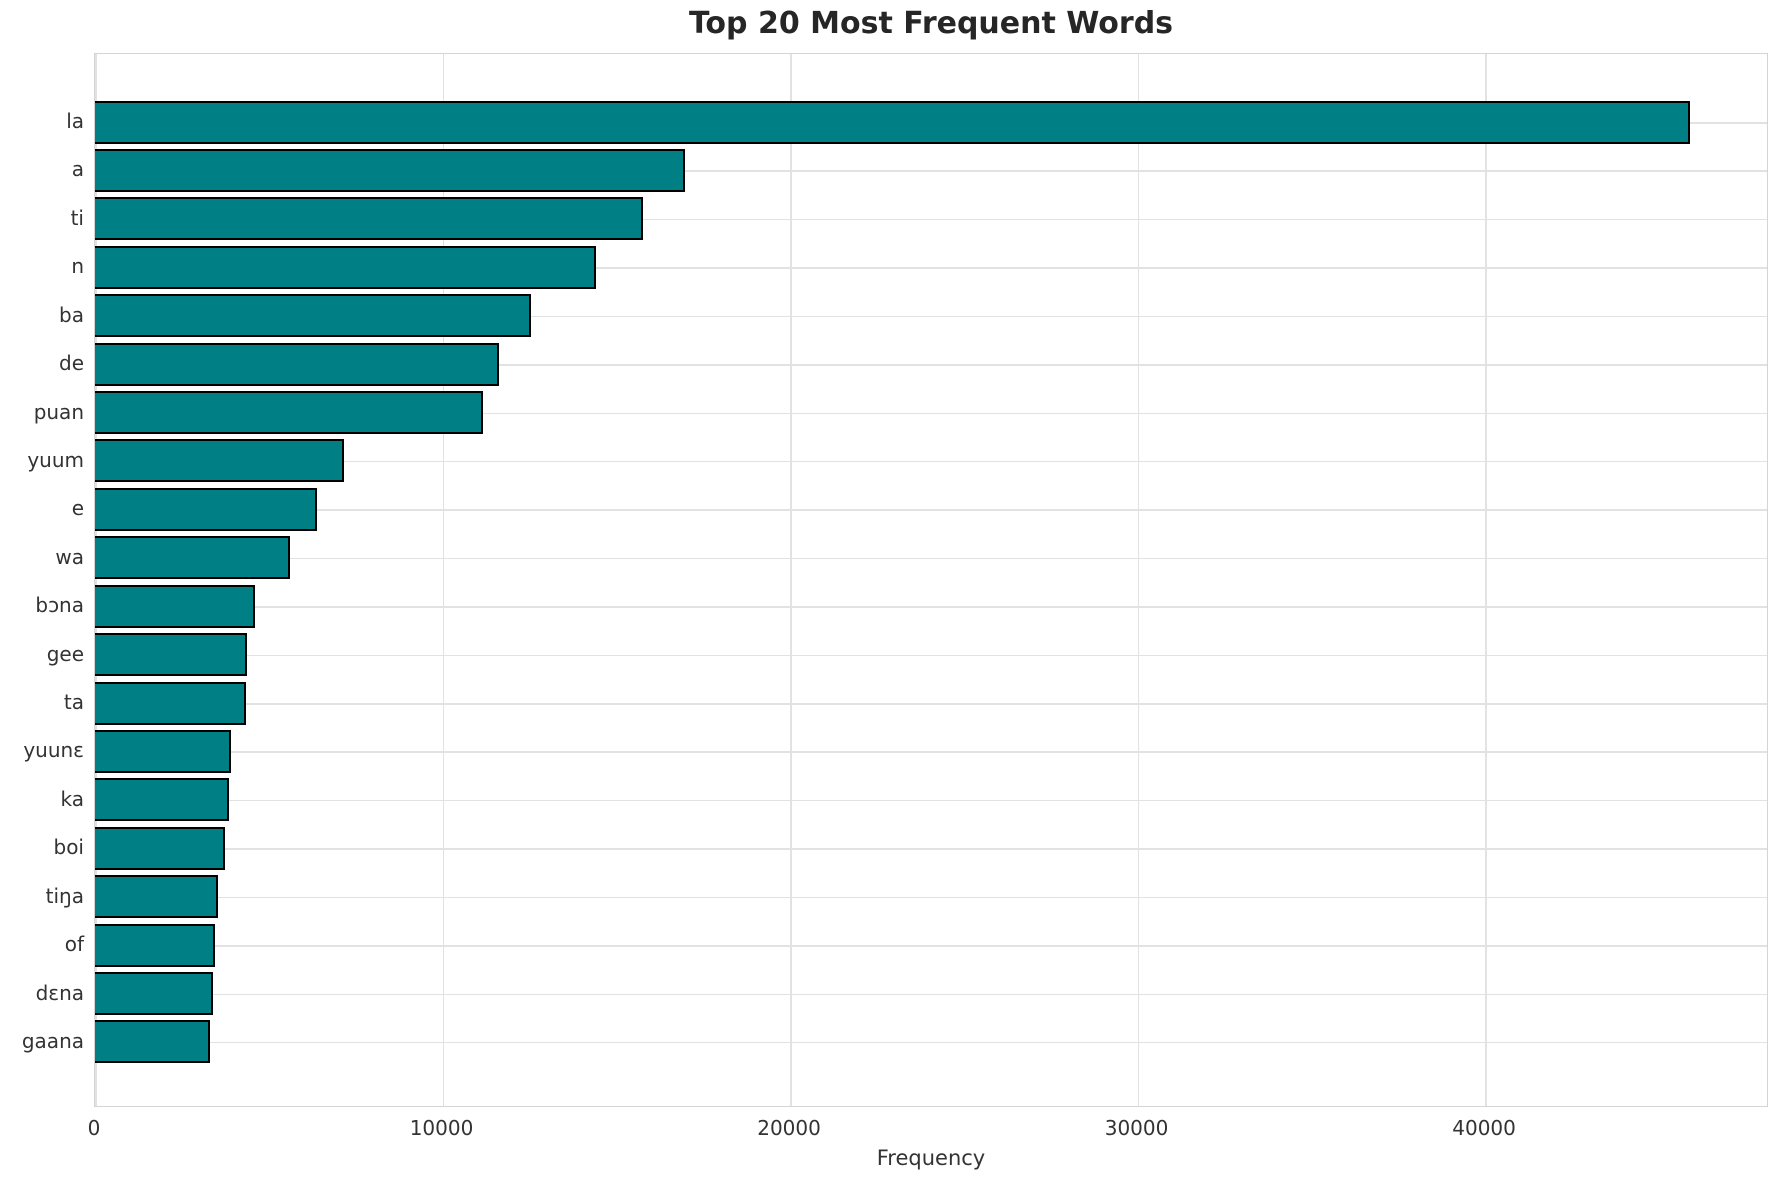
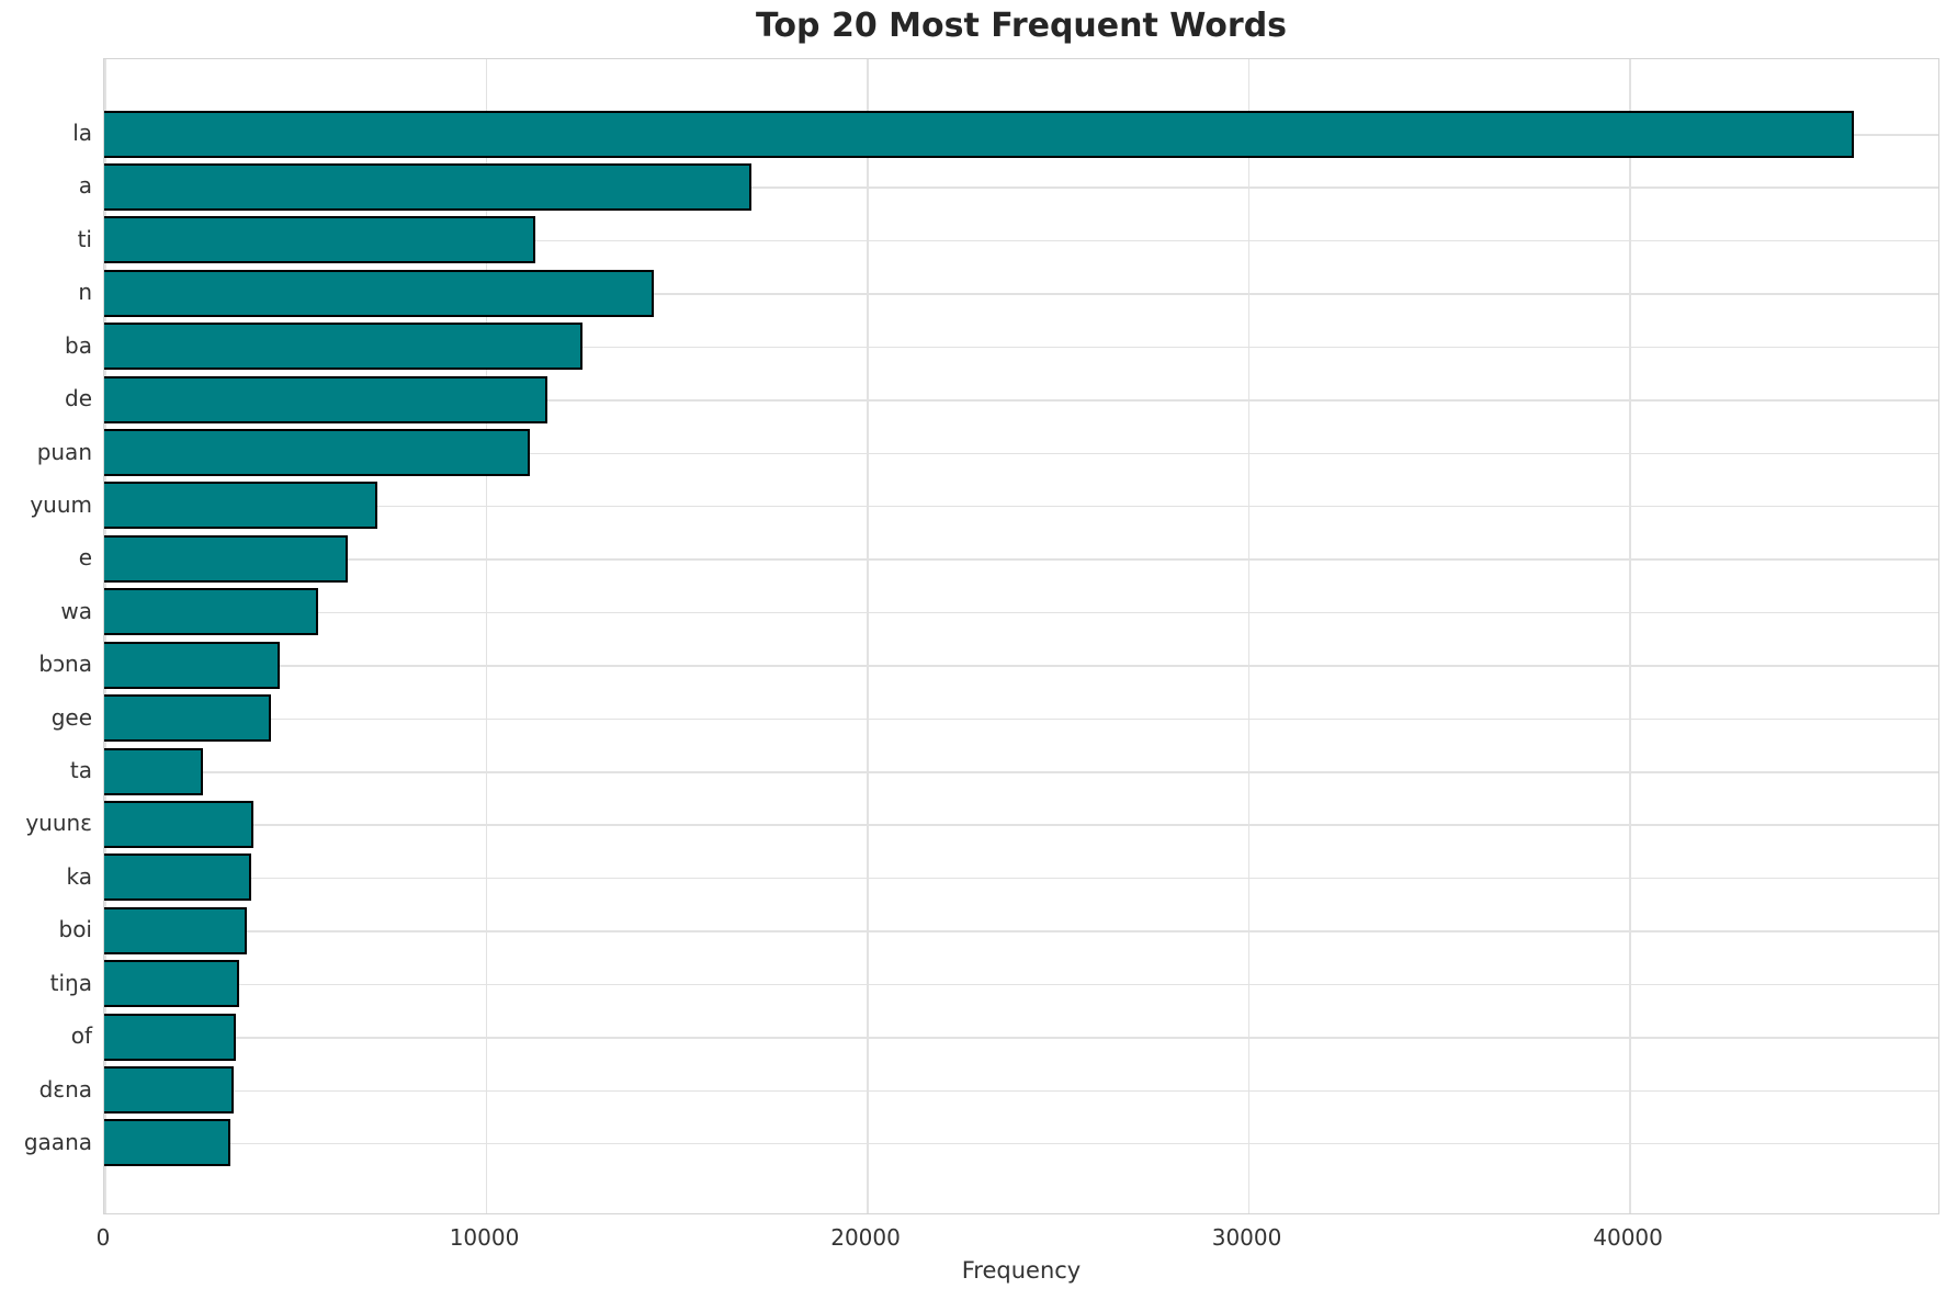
ti: 15800 -> 11300
ta: 4300 -> 2600
